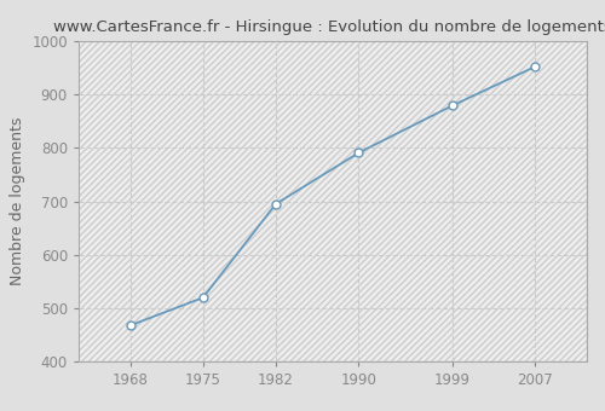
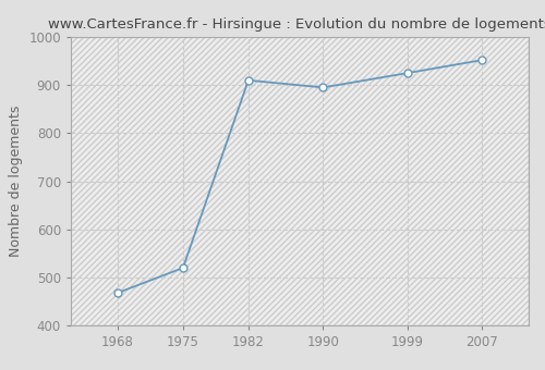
1982: 695 -> 910
1990: 791 -> 895
1999: 879 -> 925
